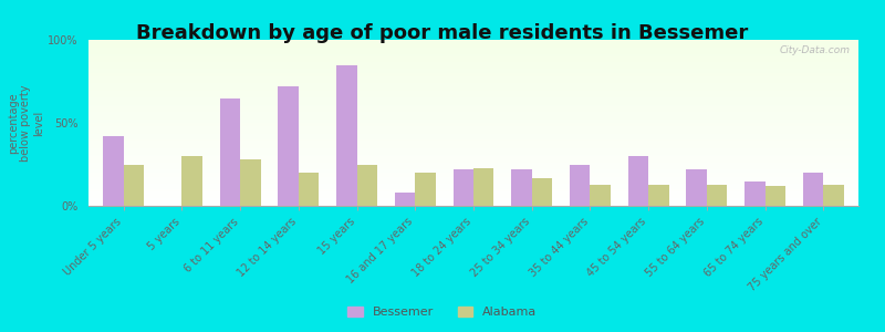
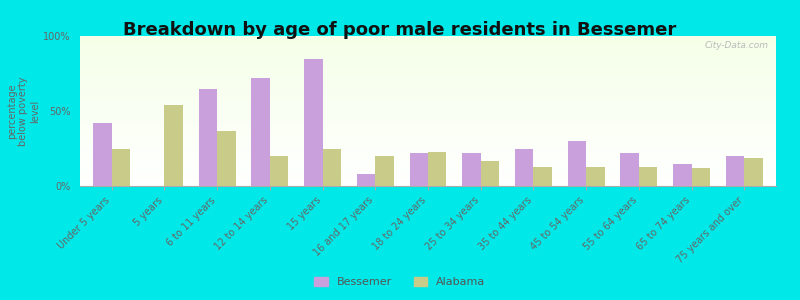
Alabama/5 years: 30% -> 54%
Alabama/6 to 11 years: 28% -> 37%
Alabama/75 years and over: 13% -> 19%
